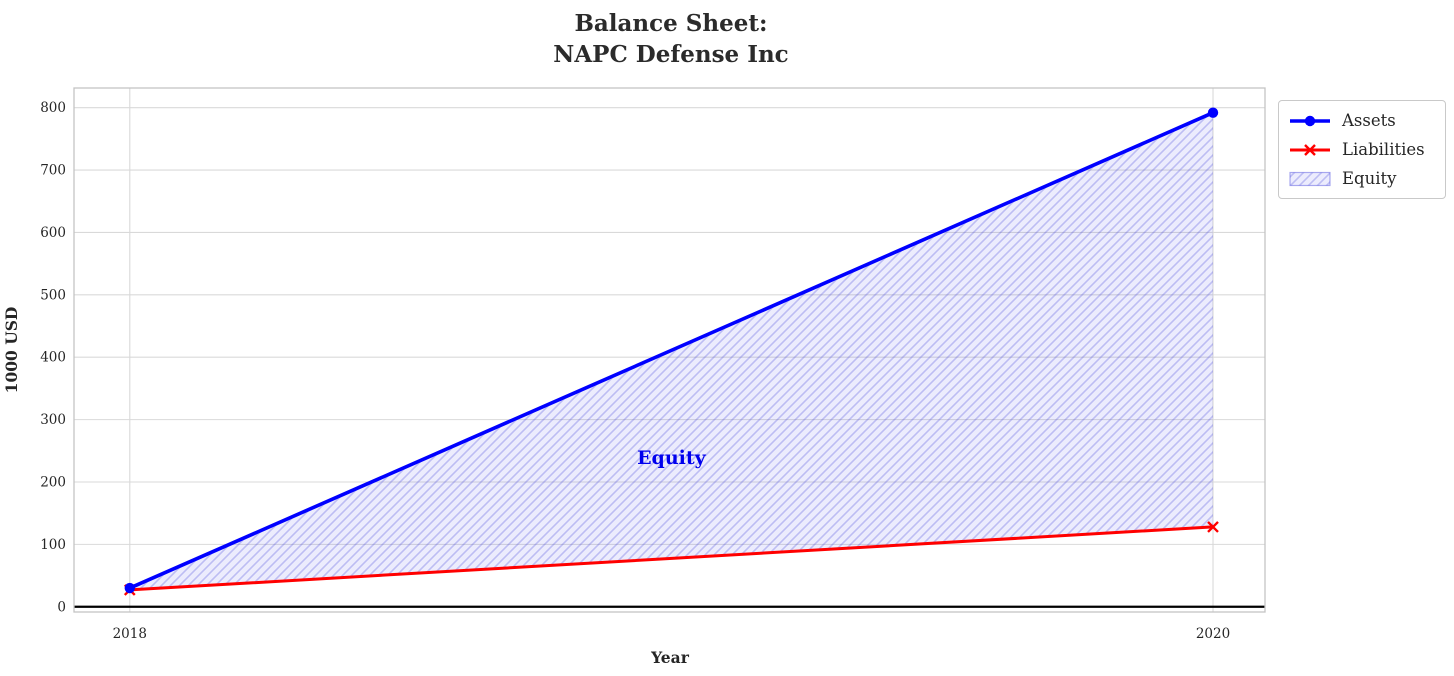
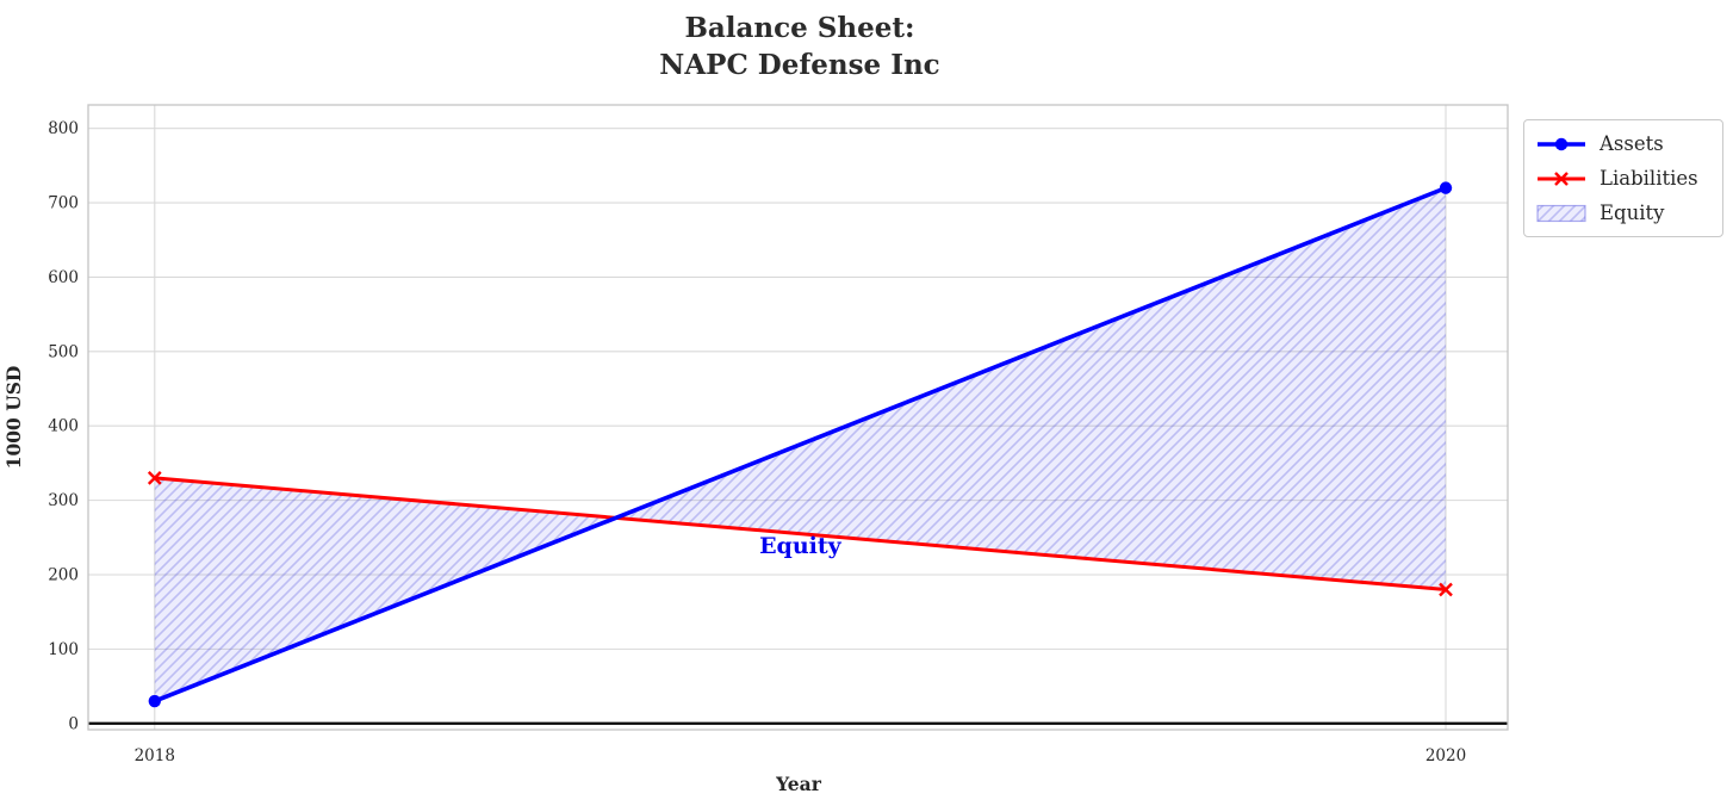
Liabilities/2018: 30 -> 330
Assets/2020: 790 -> 720
Liabilities/2020: 130 -> 180
